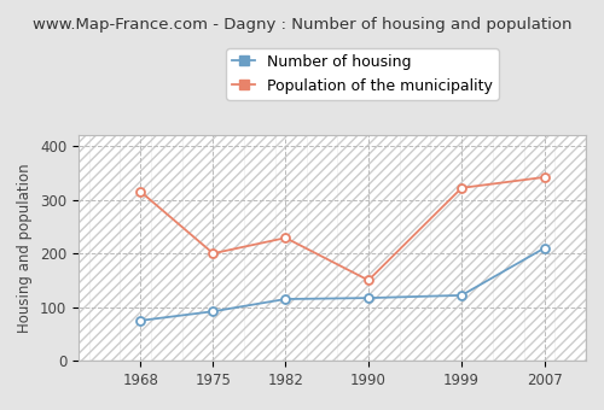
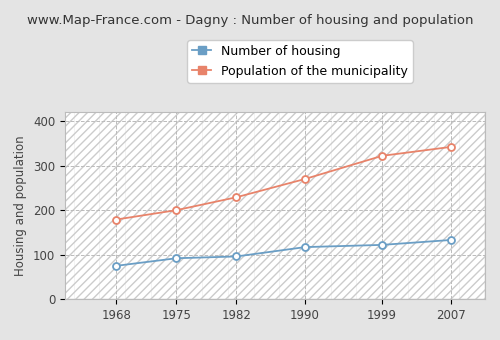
Population of the municipality/1968: 315 -> 179
Number of housing/1982: 115 -> 96
Population of the municipality/1990: 150 -> 270
Number of housing/2007: 210 -> 133
